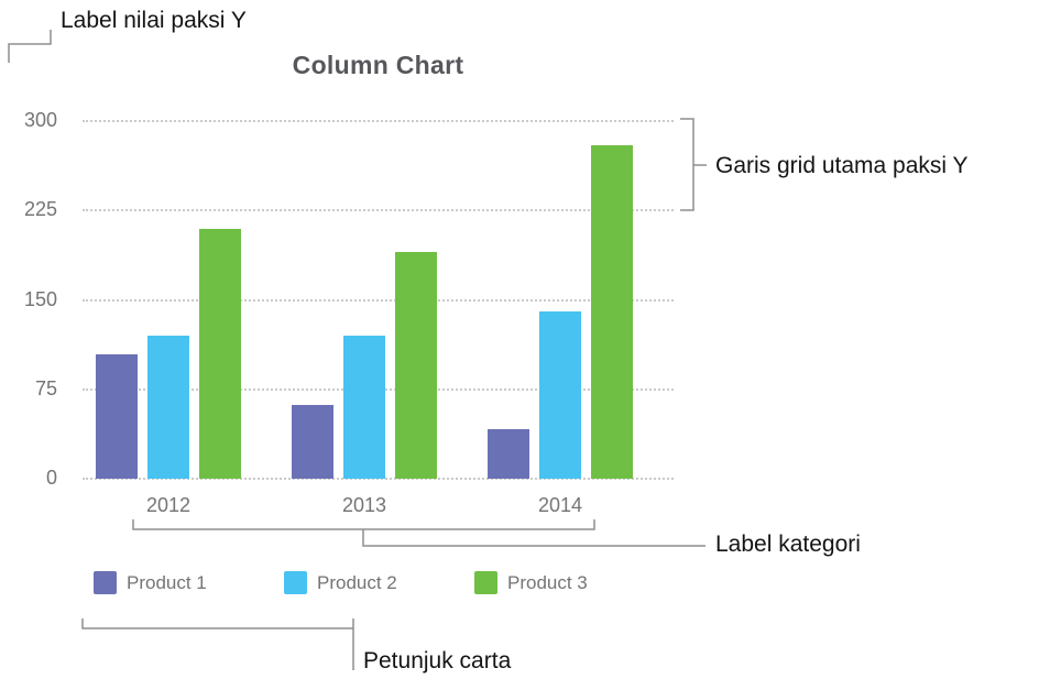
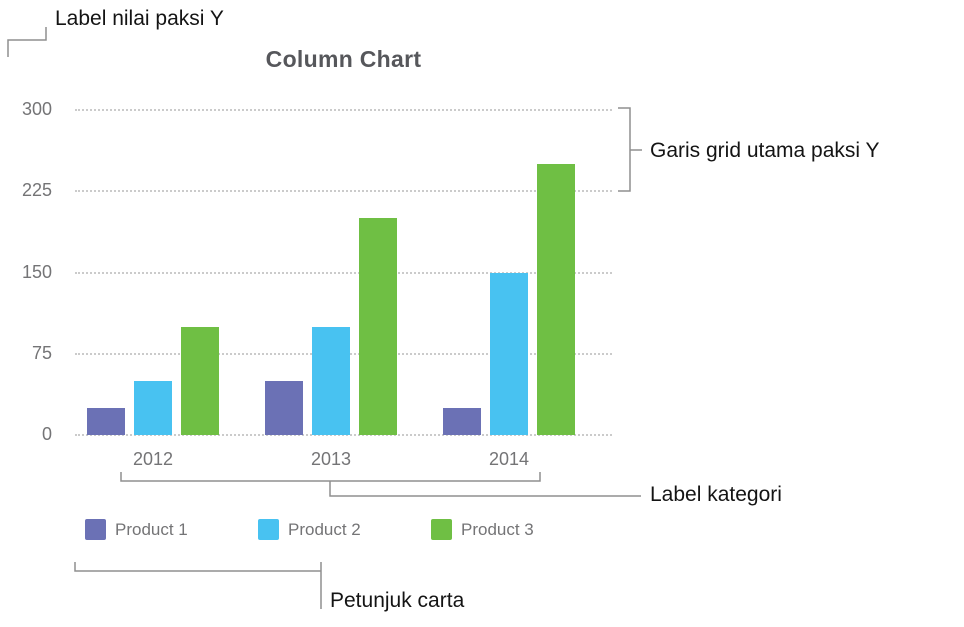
Product 1/2012: 104 -> 25
Product 2/2012: 120 -> 50
Product 3/2012: 210 -> 100
Product 1/2013: 62 -> 50
Product 2/2013: 120 -> 100
Product 3/2013: 190 -> 200
Product 1/2014: 42 -> 25
Product 2/2014: 140 -> 150
Product 3/2014: 280 -> 250
